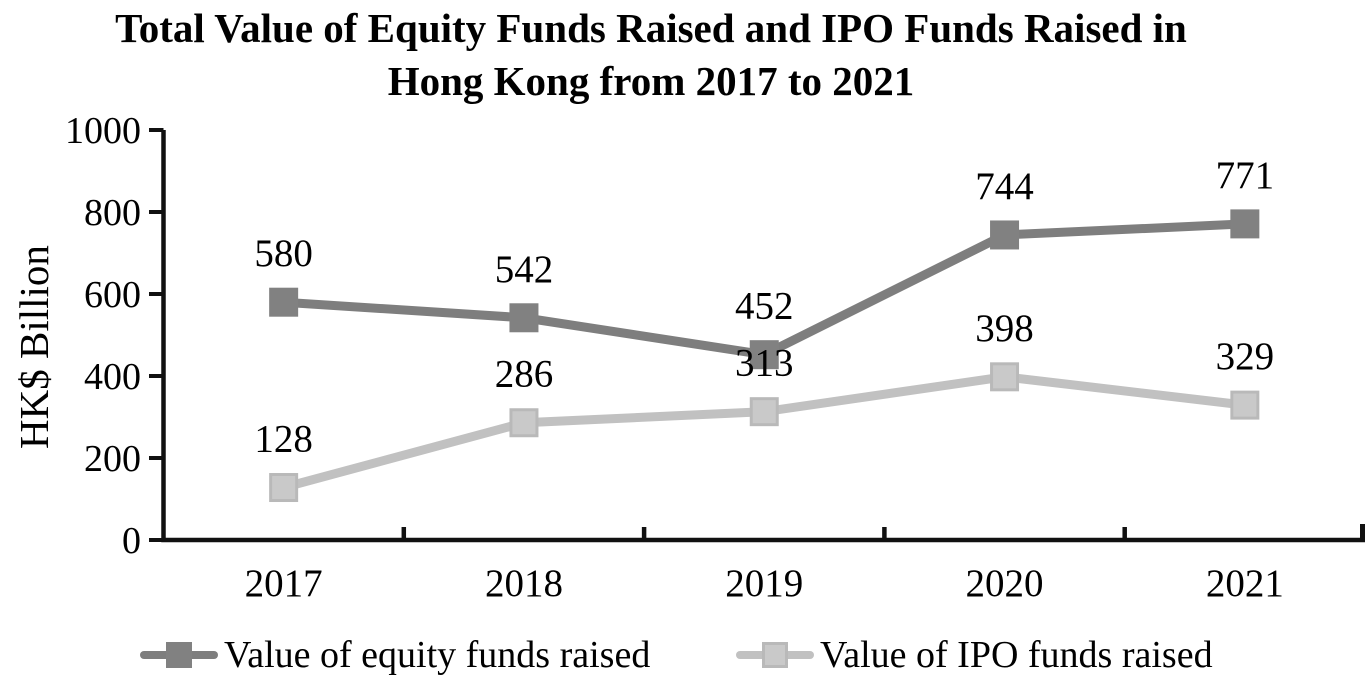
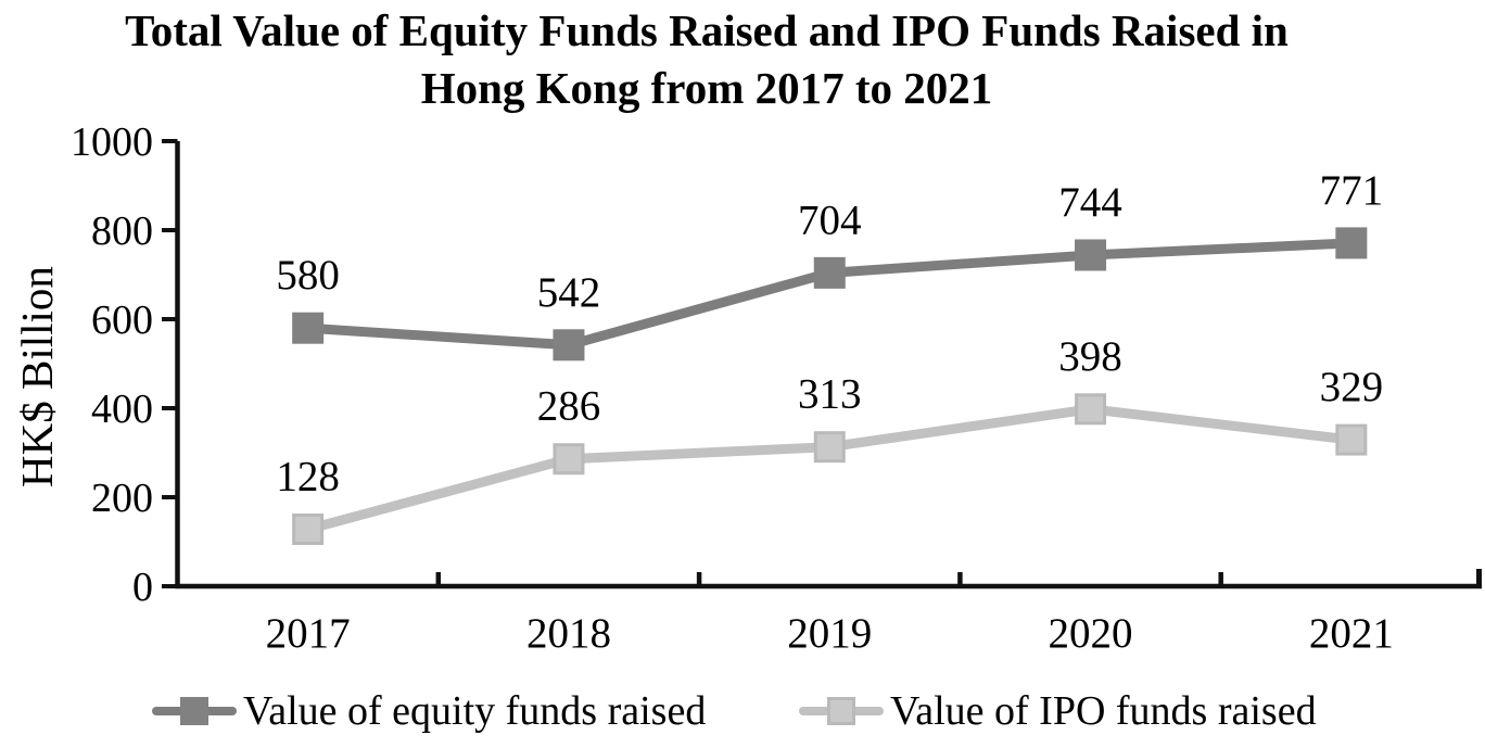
Value of equity funds raised/2019: 452 -> 704
